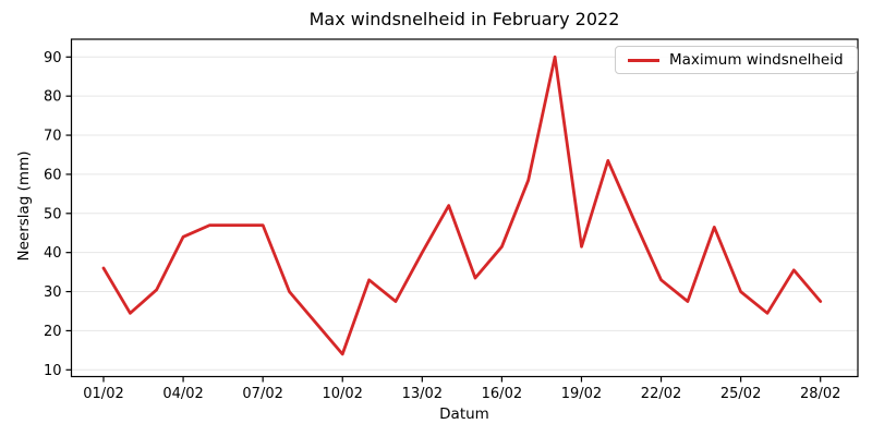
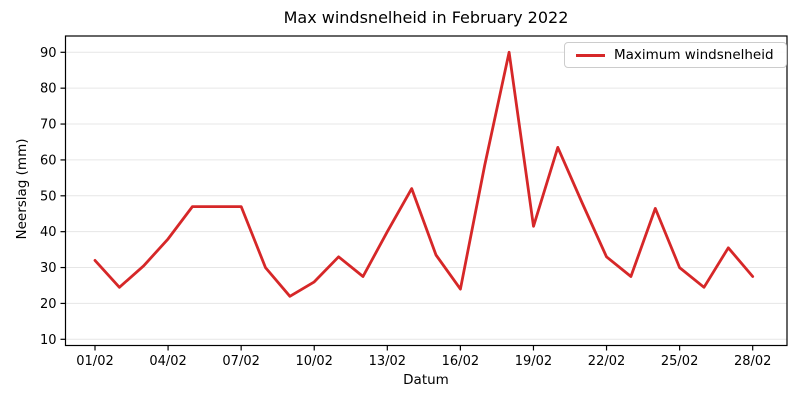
01/02: 36 -> 32
04/02: 44 -> 38
10/02: 14 -> 26
16/02: 42 -> 24
